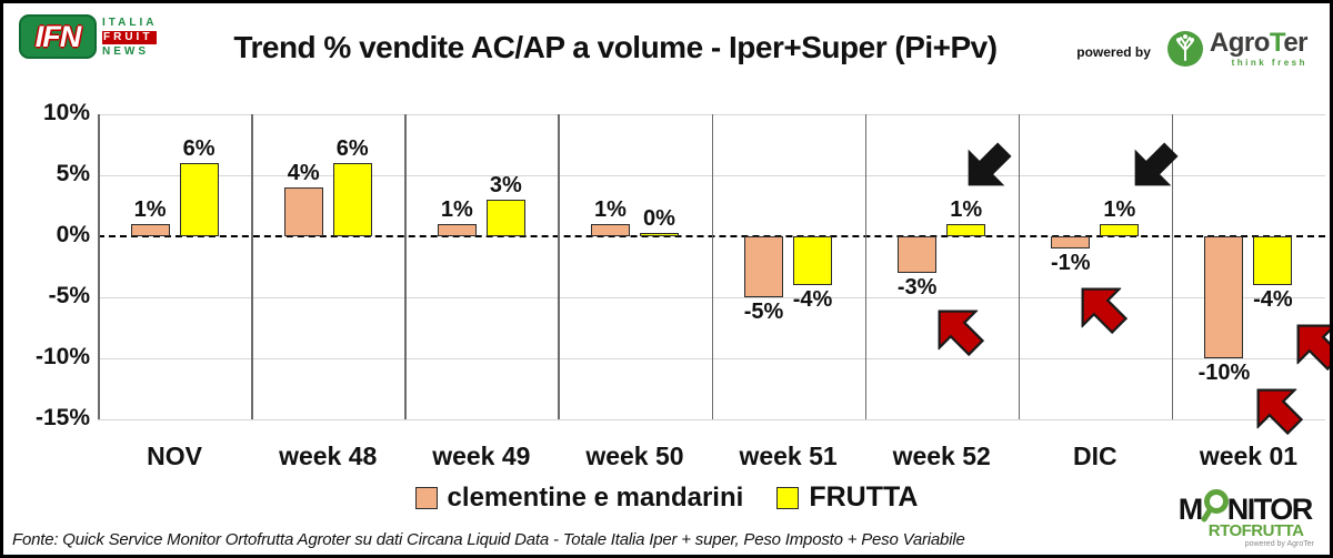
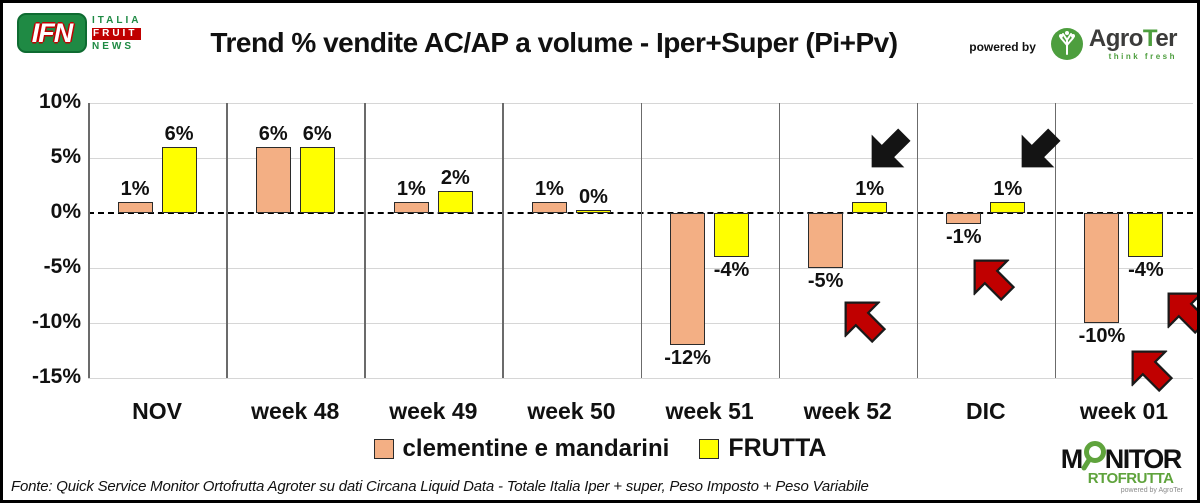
clementine e mandarini/week 48: 4% -> 6%
FRUTTA/week 49: 3% -> 2%
clementine e mandarini/week 51: -5% -> -12%
clementine e mandarini/week 52: -3% -> -5%
